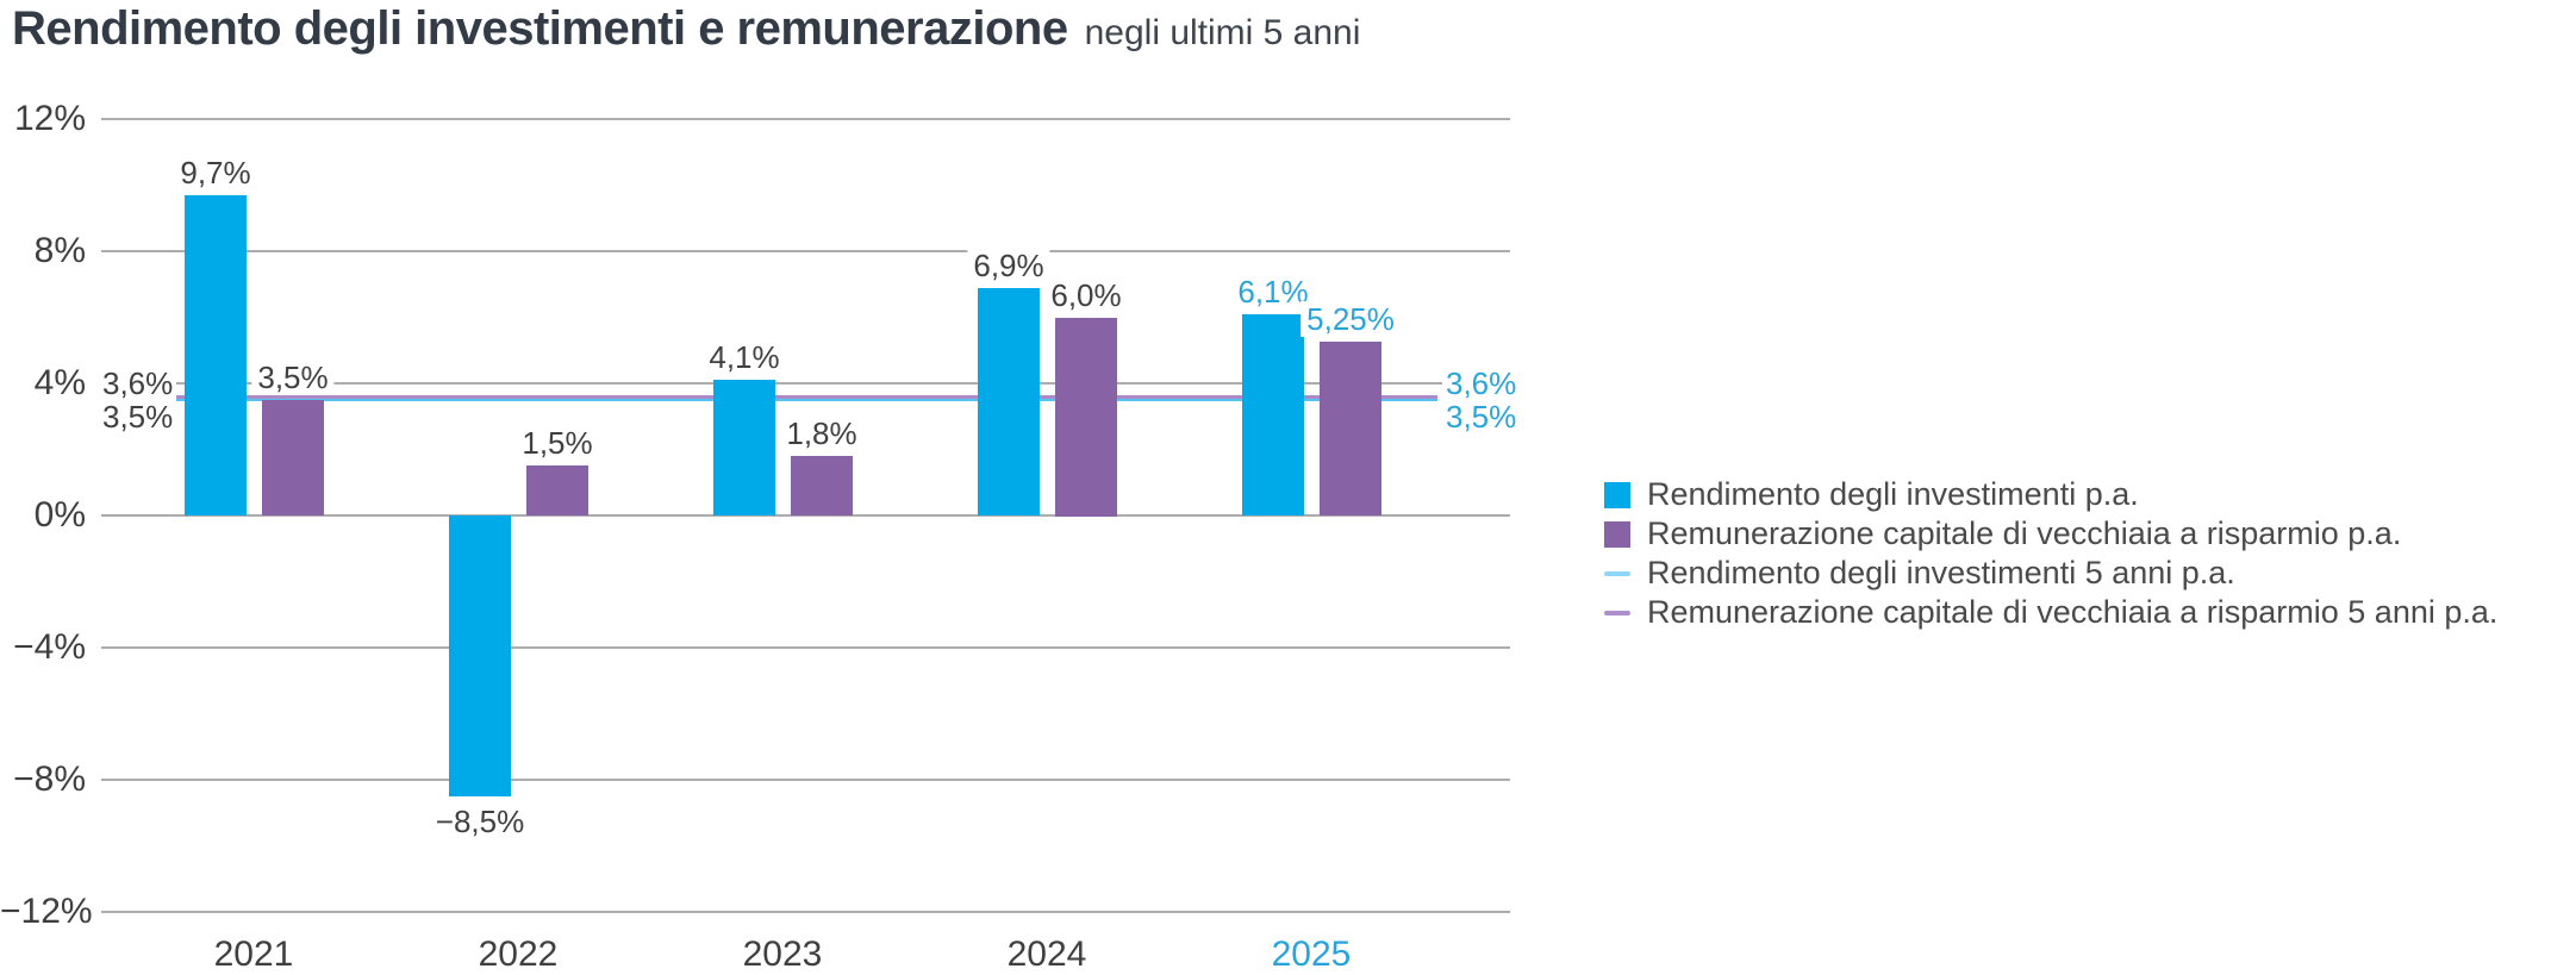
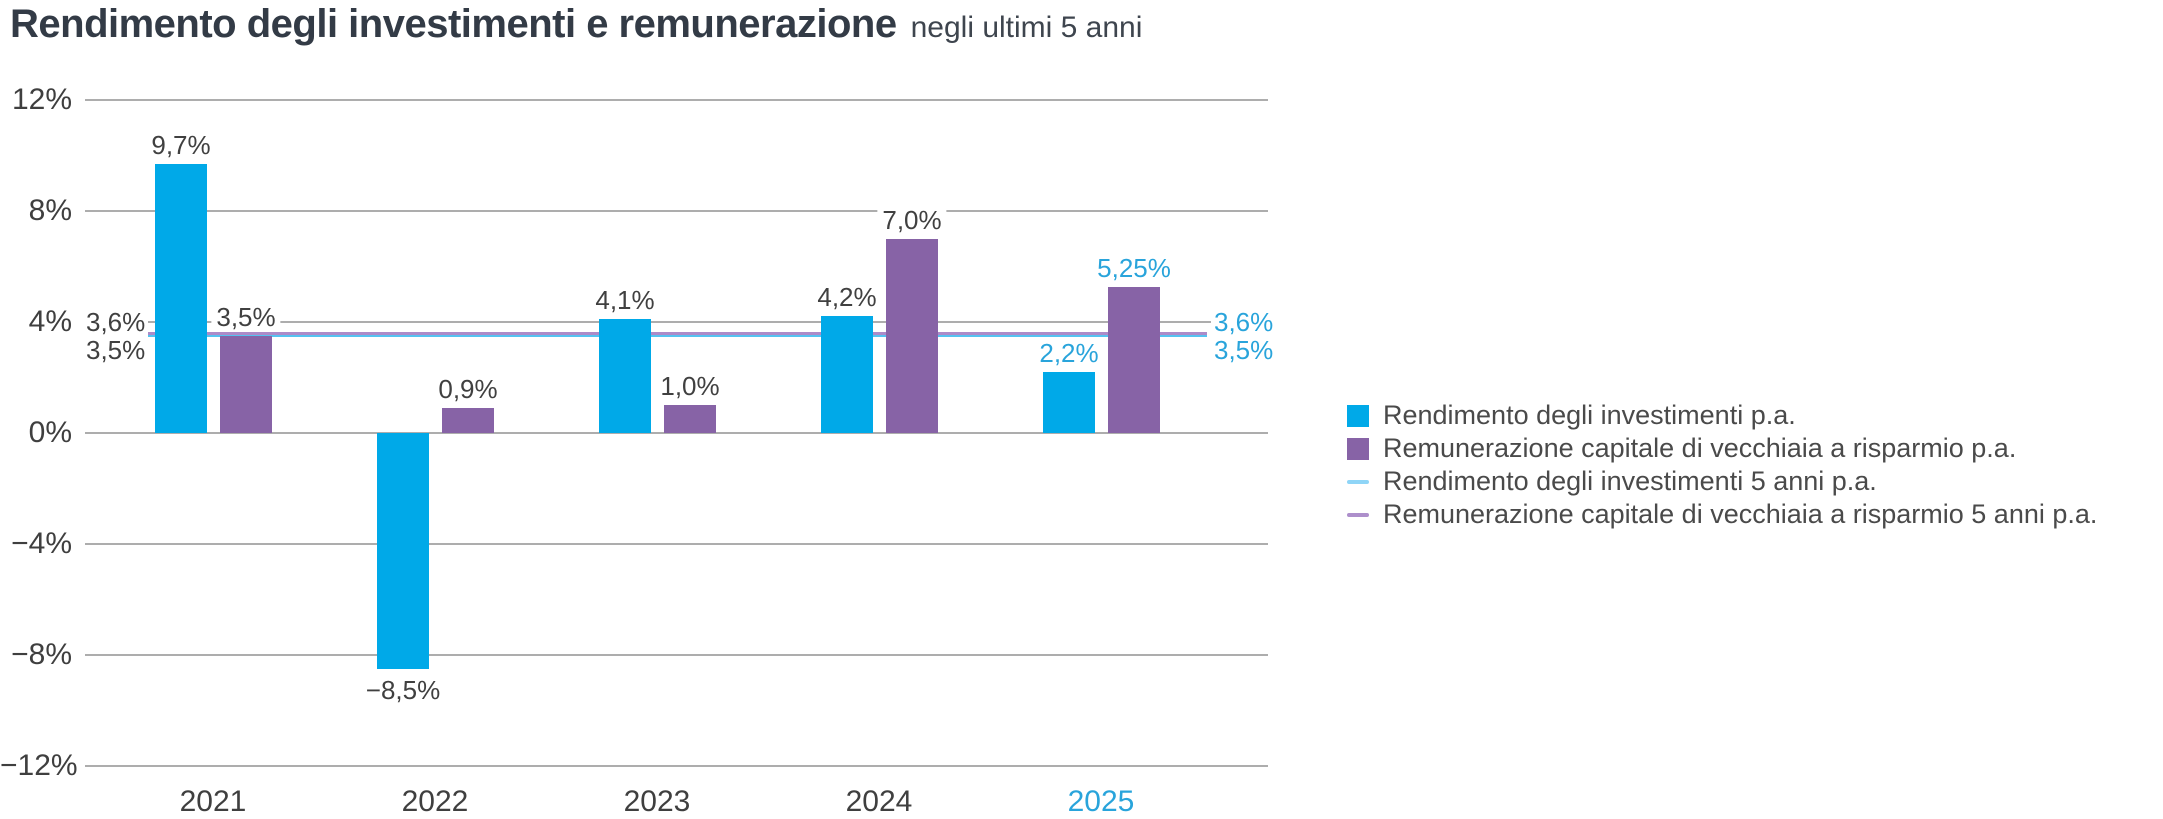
Remunerazione capitale di vecchiaia a risparmio p.a./2022: 1,5% -> 0,9%
Remunerazione capitale di vecchiaia a risparmio p.a./2023: 1,8% -> 1,0%
Rendimento degli investimenti p.a./2024: 6,9% -> 4,2%
Remunerazione capitale di vecchiaia a risparmio p.a./2024: 6,0% -> 7,0%
Rendimento degli investimenti p.a./2025: 6,1% -> 2,2%
